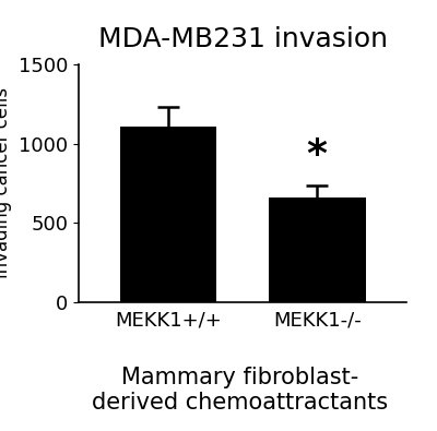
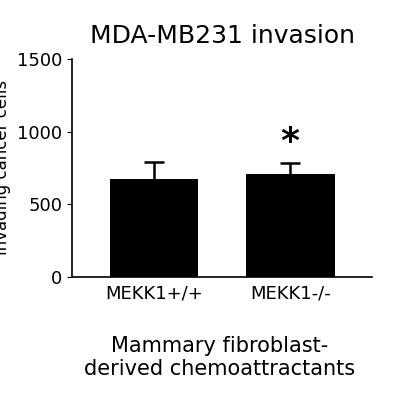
MEKK1+/+: 1110 -> 670
MEKK1-/-: 660 -> 710
